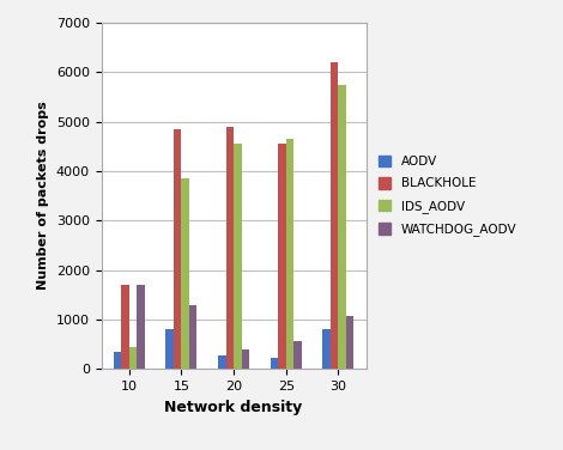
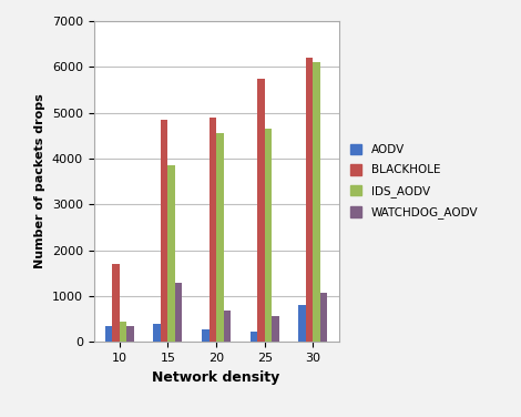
WATCHDOG_AODV/10: 1700 -> 350
AODV/15: 800 -> 400
WATCHDOG_AODV/20: 400 -> 680
BLACKHOLE/25: 4550 -> 5750
IDS_AODV/30: 5750 -> 6100
